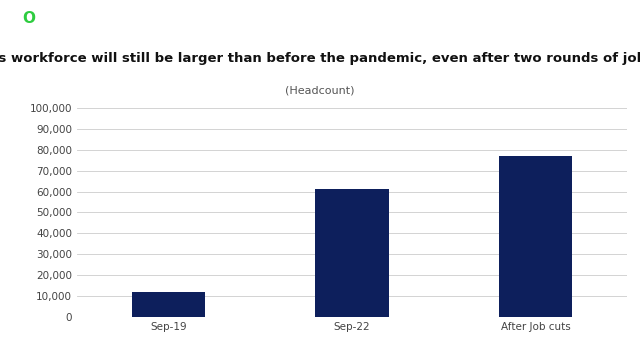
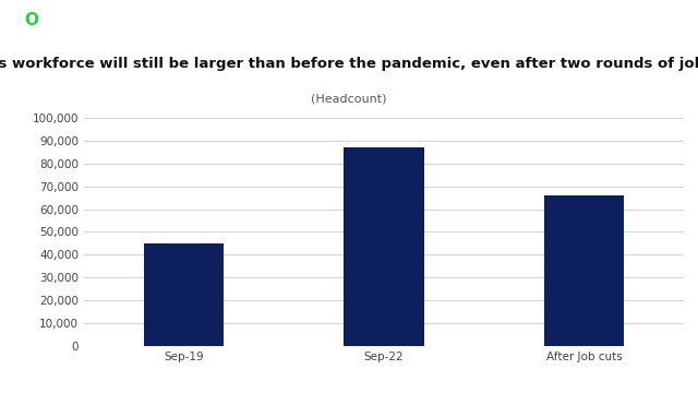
Sep-19: 12,000 -> 45,000
Sep-22: 61,000 -> 87,000
After Job cuts: 77,000 -> 66,000
